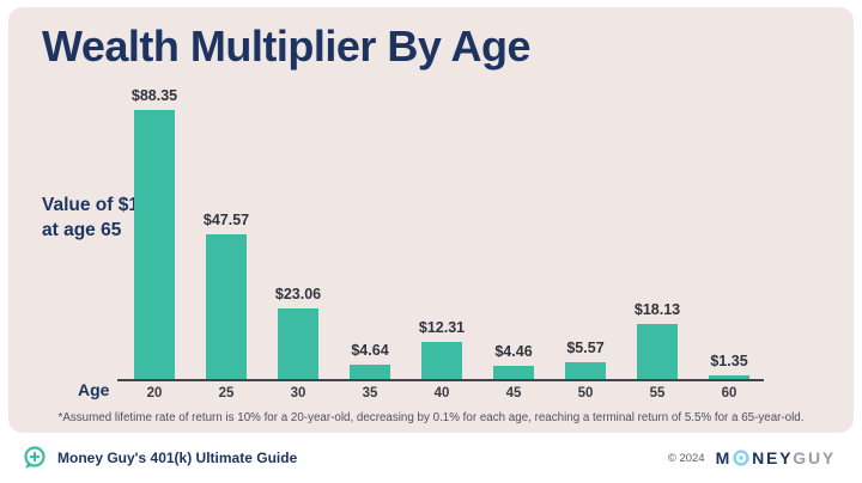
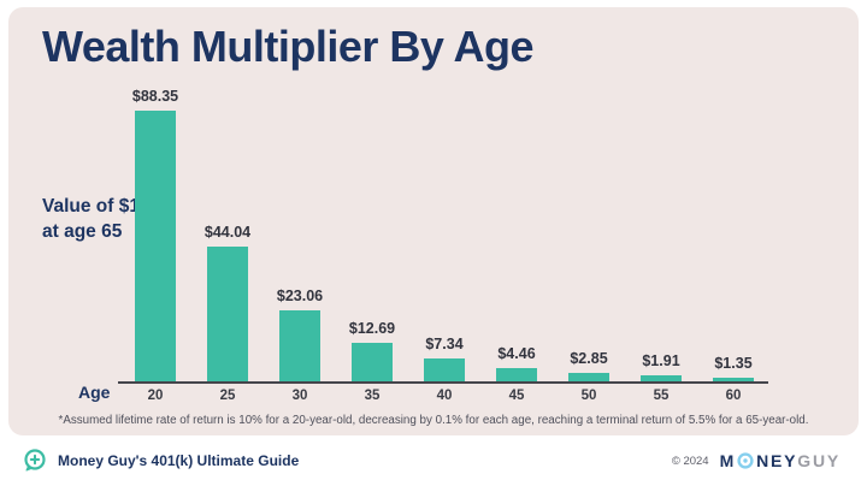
25: $47.57 -> $44.04
35: $4.64 -> $12.69
40: $12.31 -> $7.34
50: $5.57 -> $2.85
55: $18.13 -> $1.91
